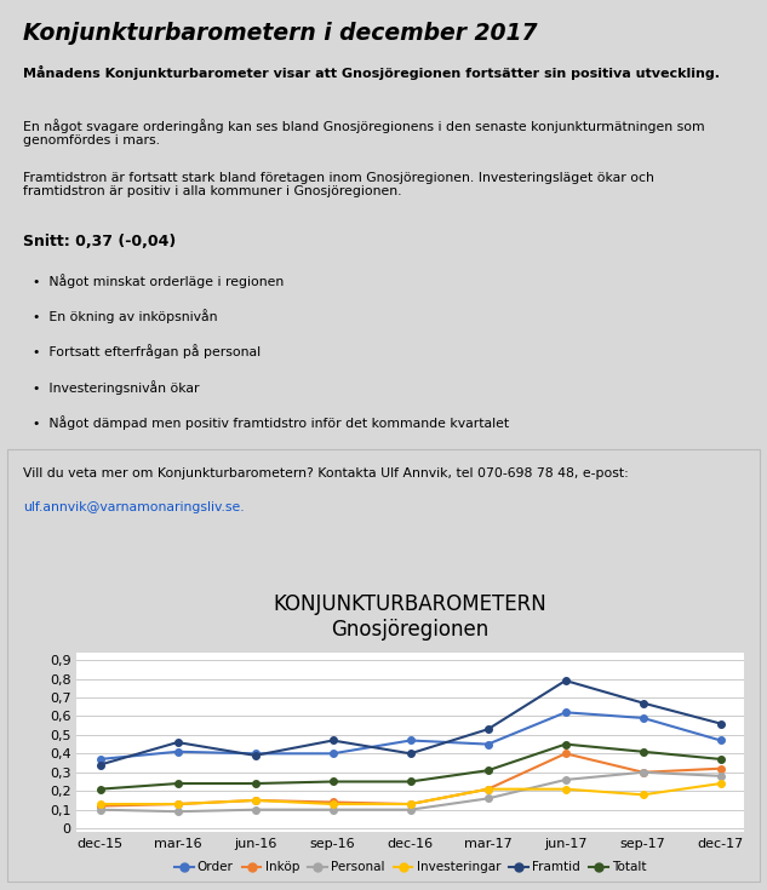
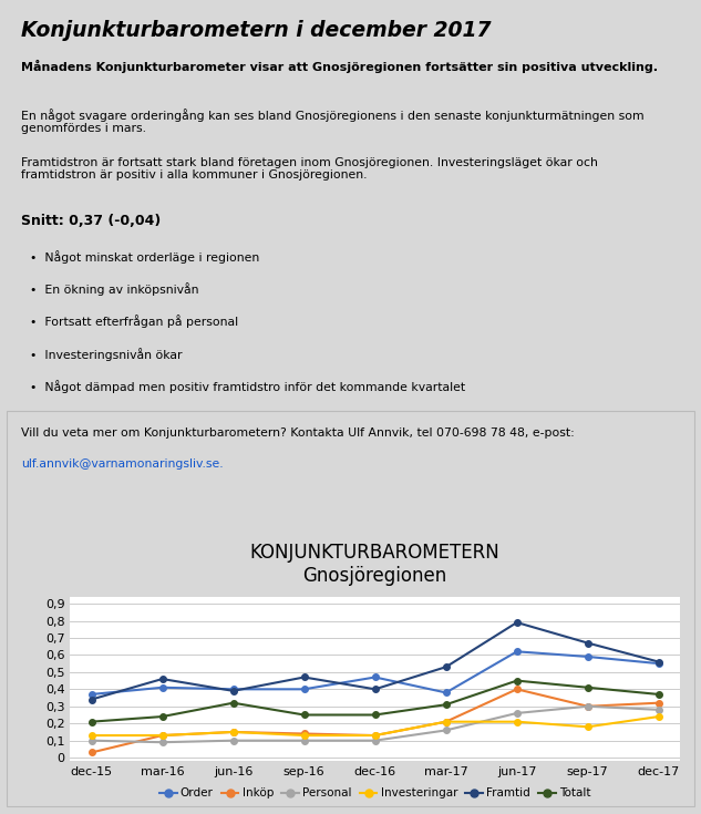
Inköp/dec-15: 0,12 -> 0,03
Totalt/jun-16: 0,24 -> 0,32
Order/mar-17: 0,45 -> 0,38
Order/dec-17: 0,47 -> 0,55
